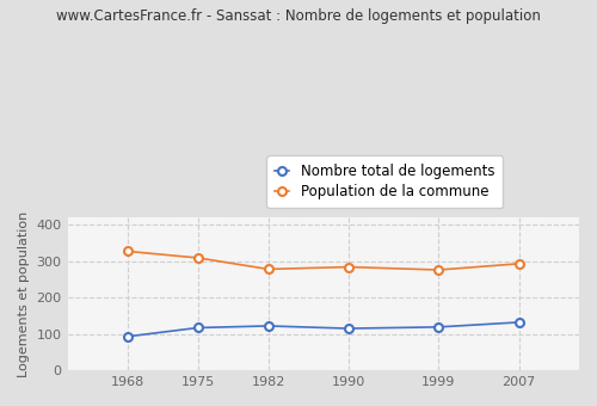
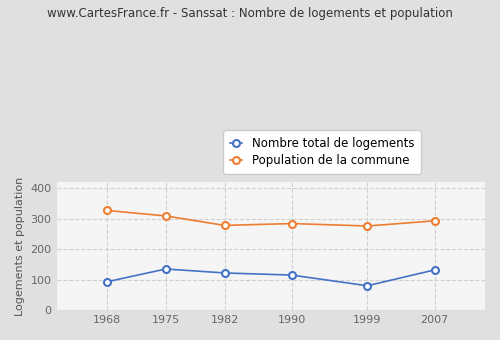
Nombre total de logements/1975: 117 -> 135
Nombre total de logements/1999: 119 -> 80
